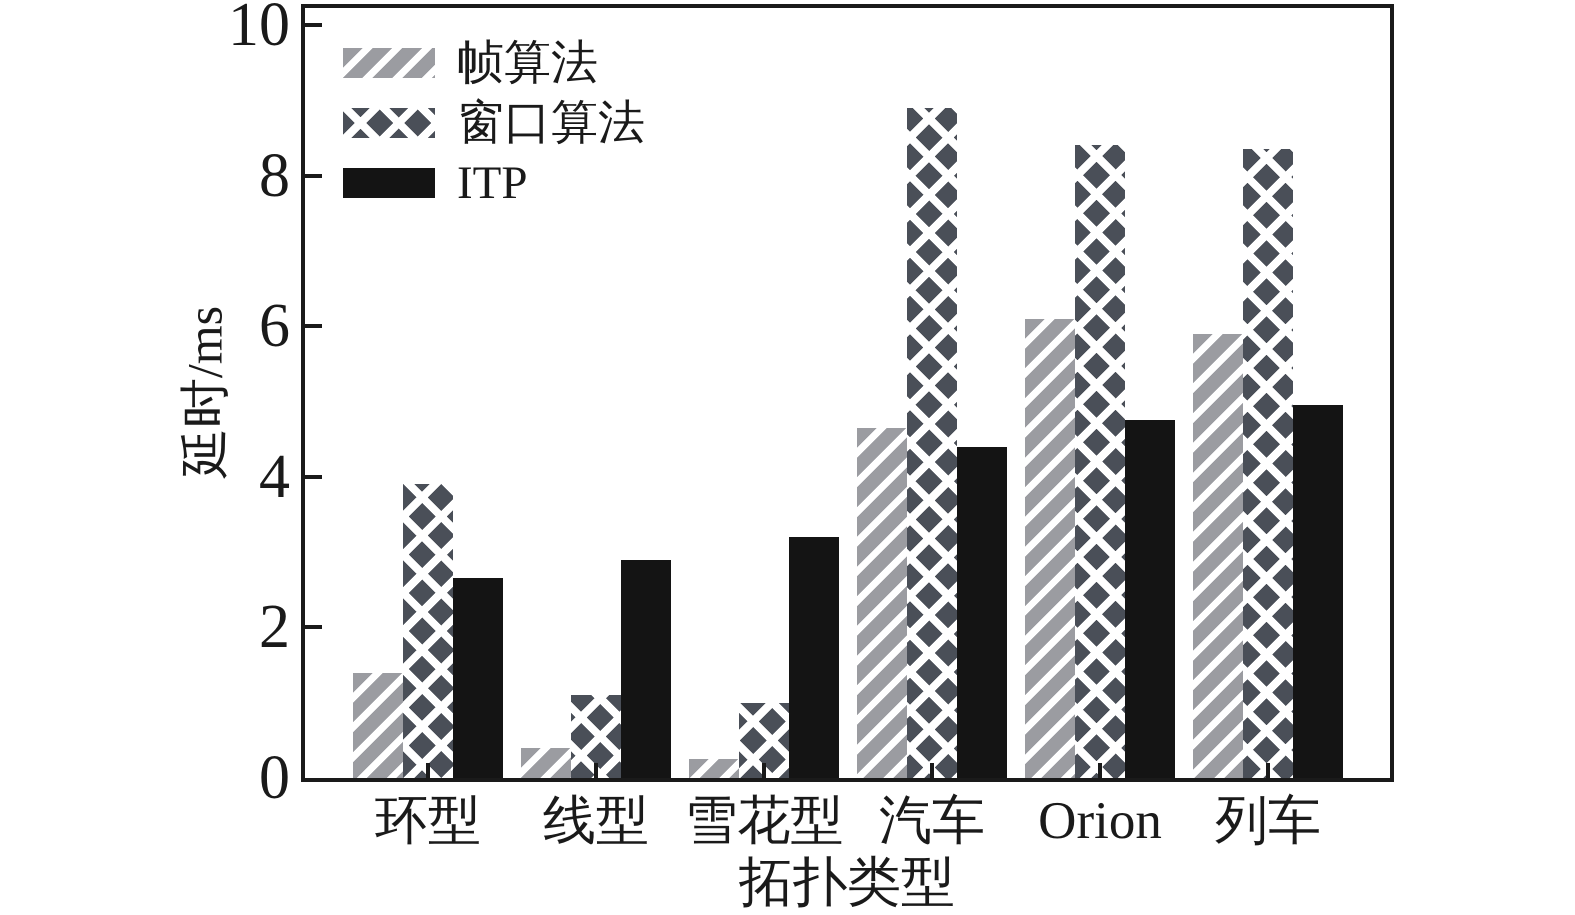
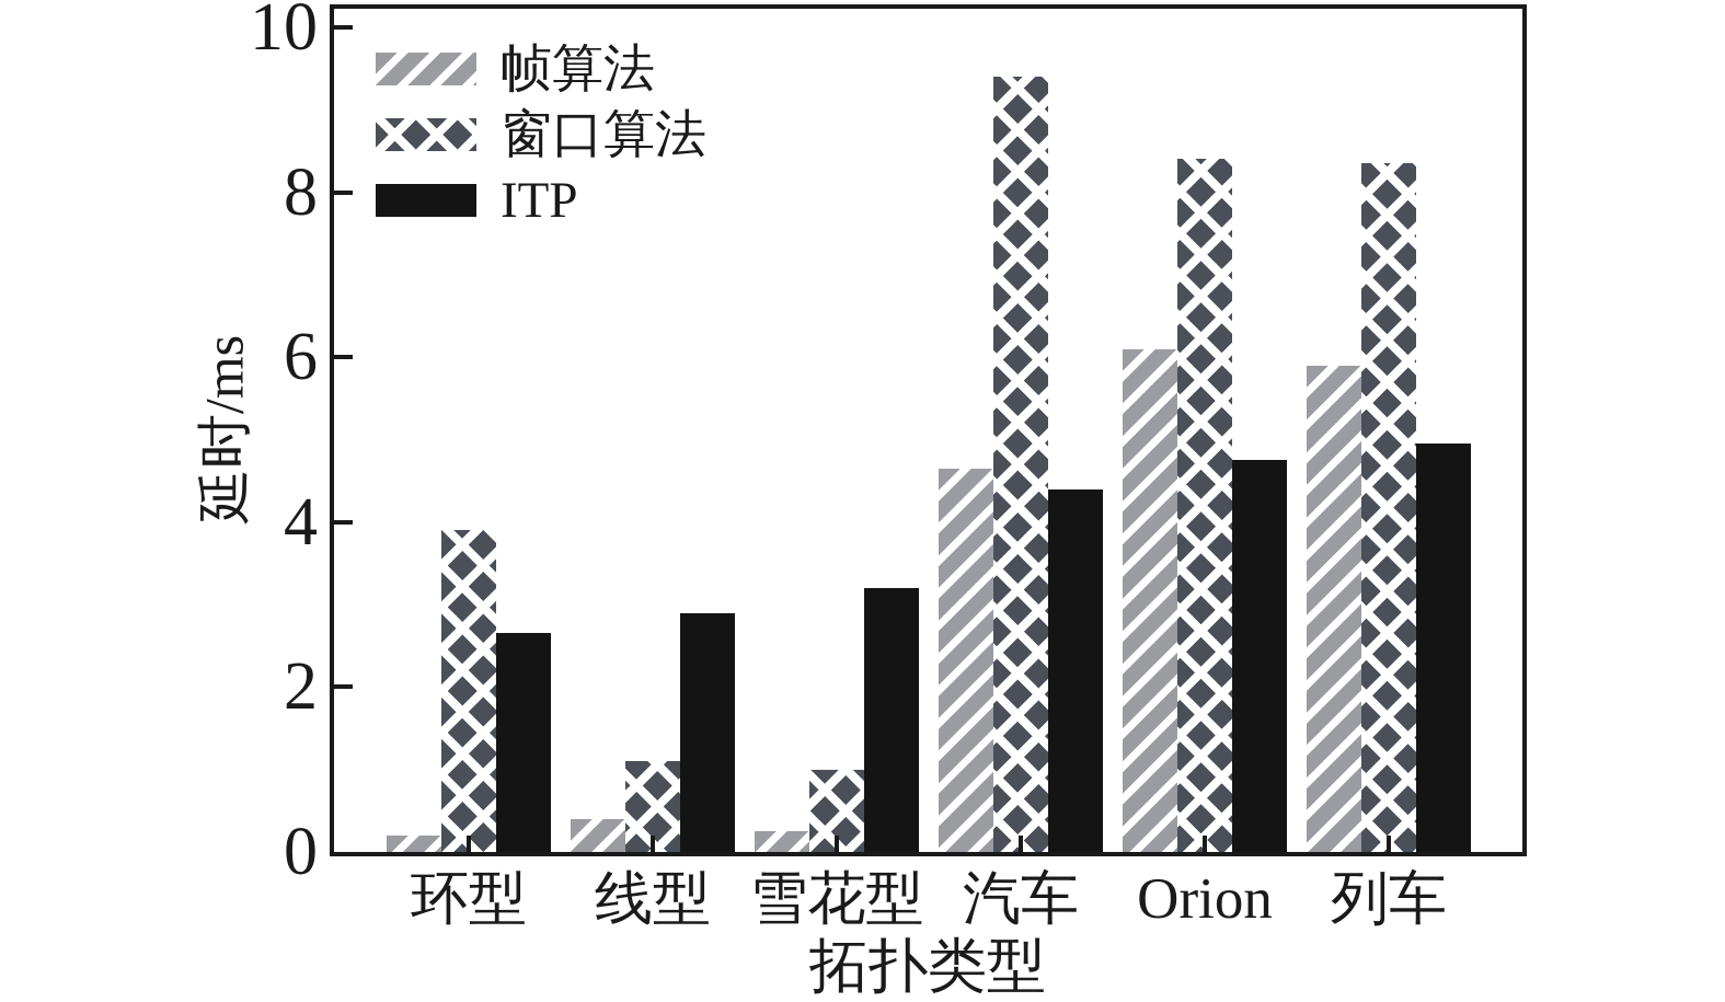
帧算法/环型: 1.4 -> 0.2
窗口算法/汽车: 8.9 -> 9.4
